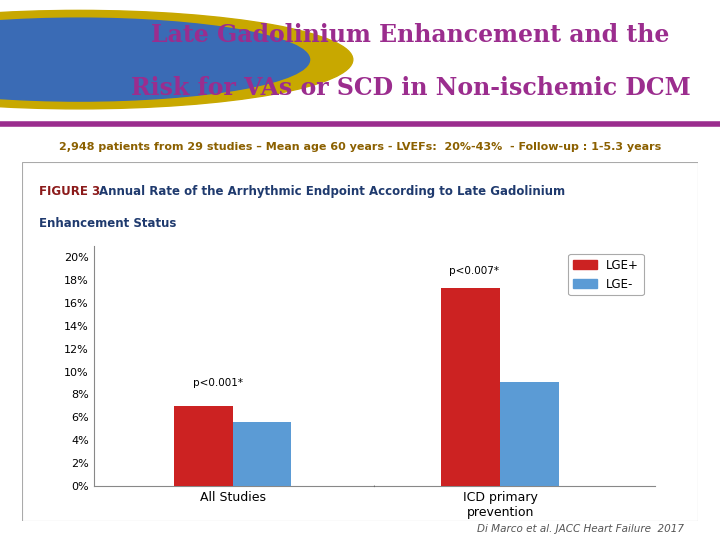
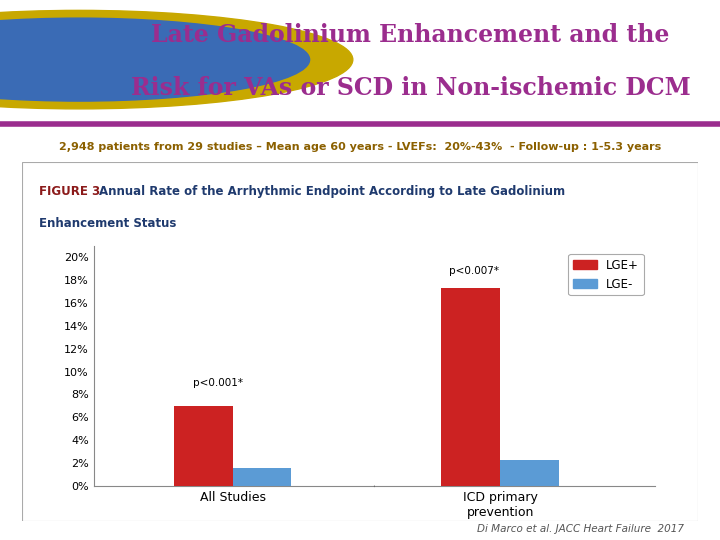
LGE-/All Studies: 5.6% -> 1.6%
LGE-/ICD primary prevention: 9.1% -> 2.3%
